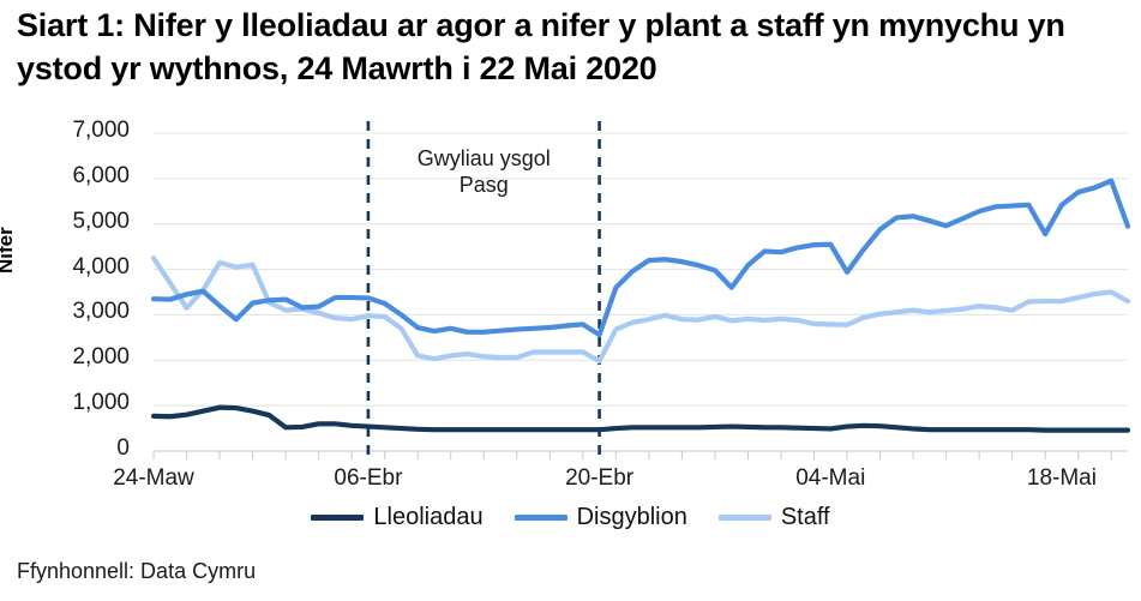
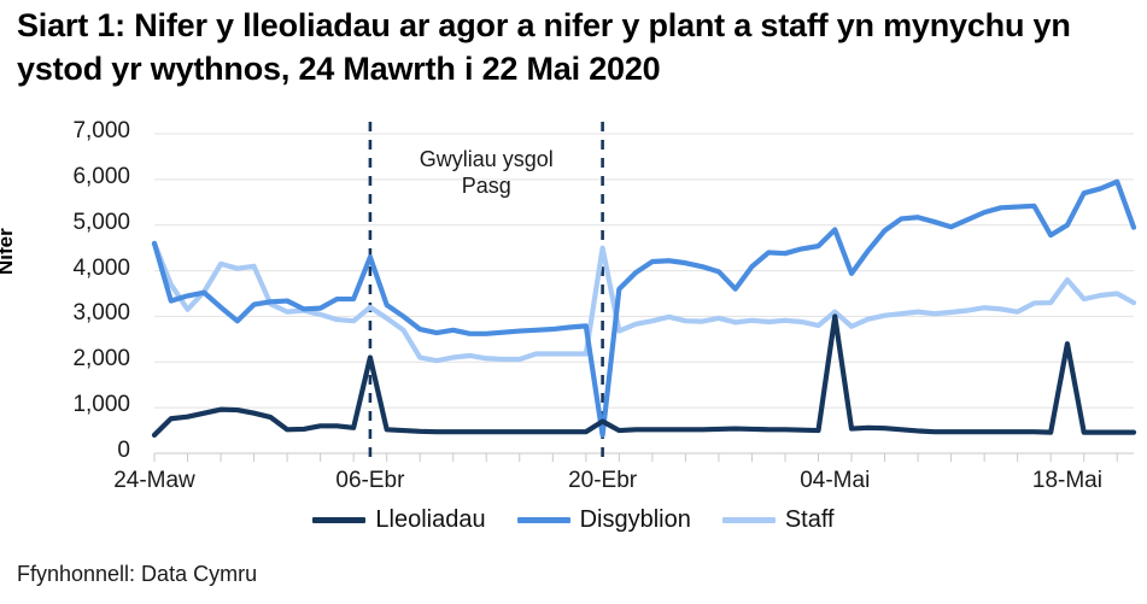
Lleoliadau/24-Maw: 800 -> 400
Disgyblion/24-Maw: 3400 -> 4600
Staff/24-Maw: 4200 -> 4600
Lleoliadau/06-Ebr: 500 -> 2100
Disgyblion/06-Ebr: 3400 -> 4300
Staff/06-Ebr: 3000 -> 3200
Lleoliadau/20-Ebr: 500 -> 700
Disgyblion/20-Ebr: 2600 -> 400
Staff/20-Ebr: 2000 -> 4500
Lleoliadau/04-Mai: 500 -> 3000
Disgyblion/04-Mai: 4600 -> 4900
Staff/04-Mai: 2800 -> 3100
Lleoliadau/18-Mai: 500 -> 2400
Disgyblion/18-Mai: 5400 -> 5000
Staff/18-Mai: 3300 -> 3800
